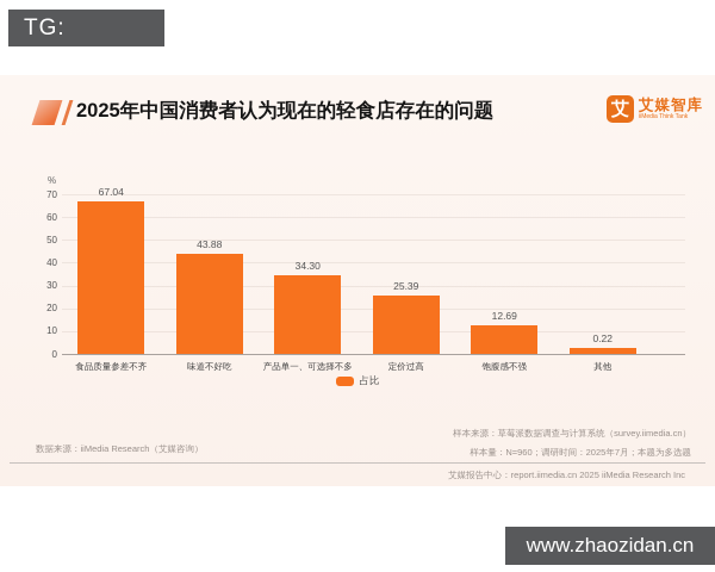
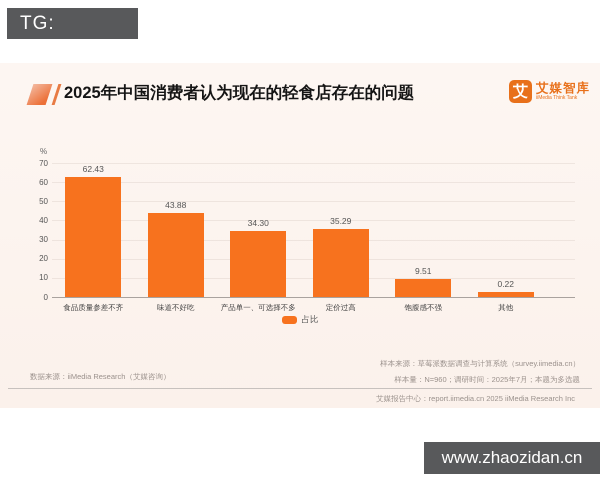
食品质量参差不齐: 67.04 -> 62.43
定价过高: 25.39 -> 35.29
饱腹感不强: 12.69 -> 9.51
